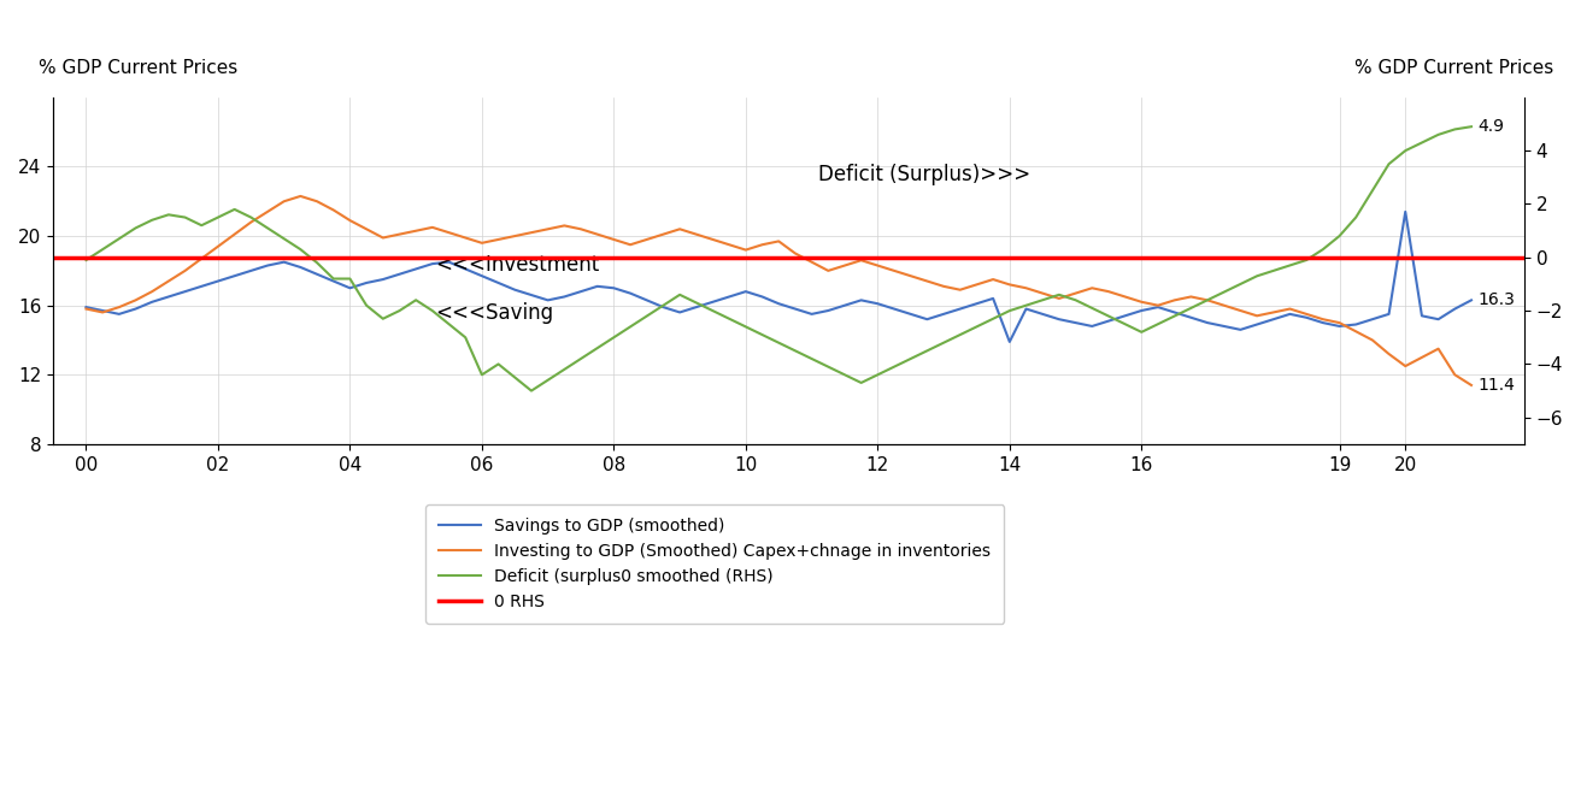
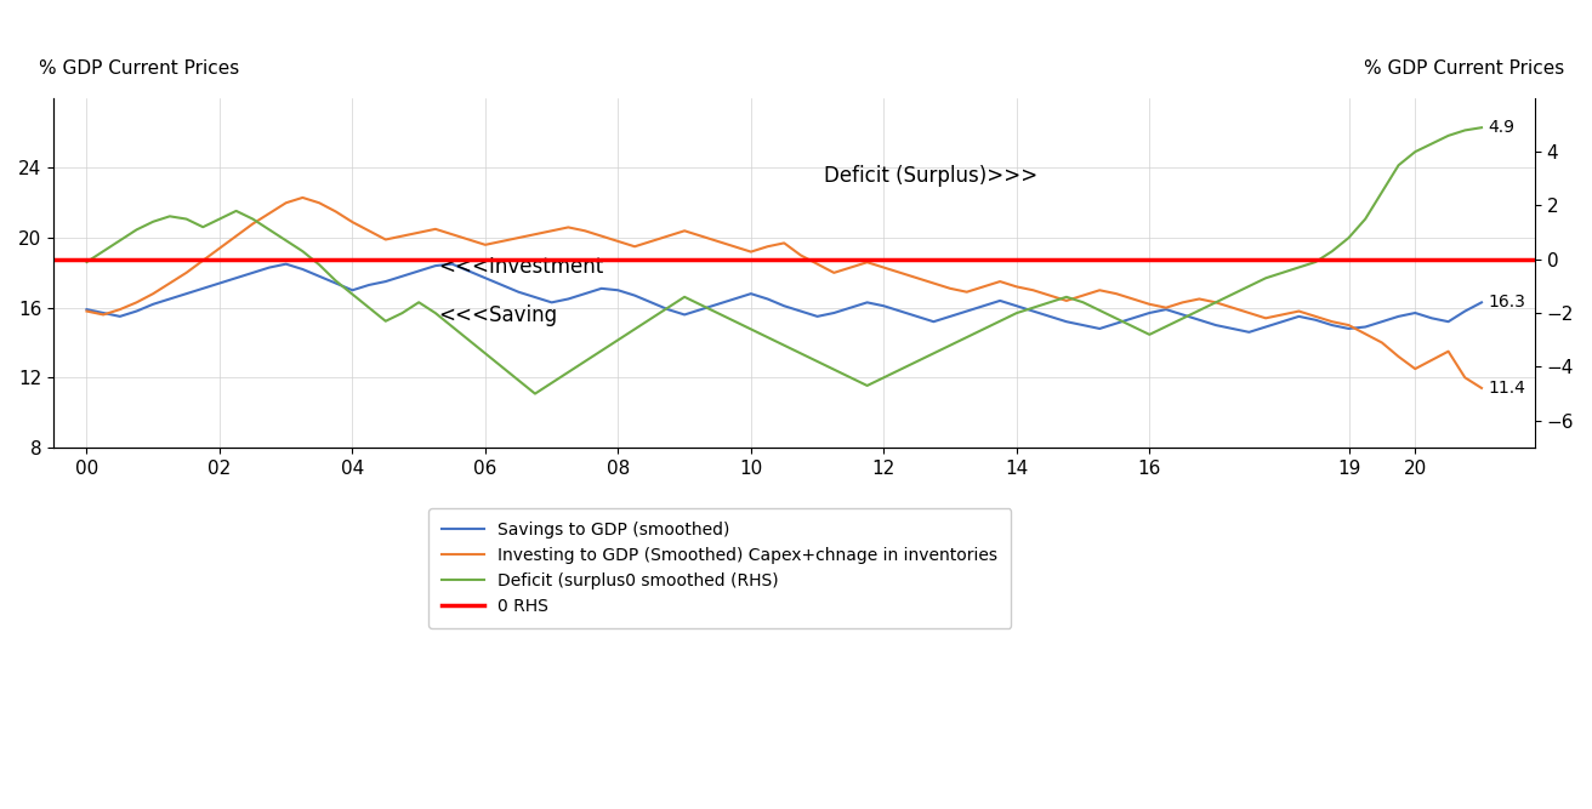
Deficit (surplus0 smoothed (RHS)/04: -0.8 -> -1.3
Deficit (surplus0 smoothed (RHS)/06: -4.4 -> -3.5
Savings to GDP (smoothed)/14: 13.9 -> 16.1
Savings to GDP (smoothed)/20: 21.4 -> 15.7
